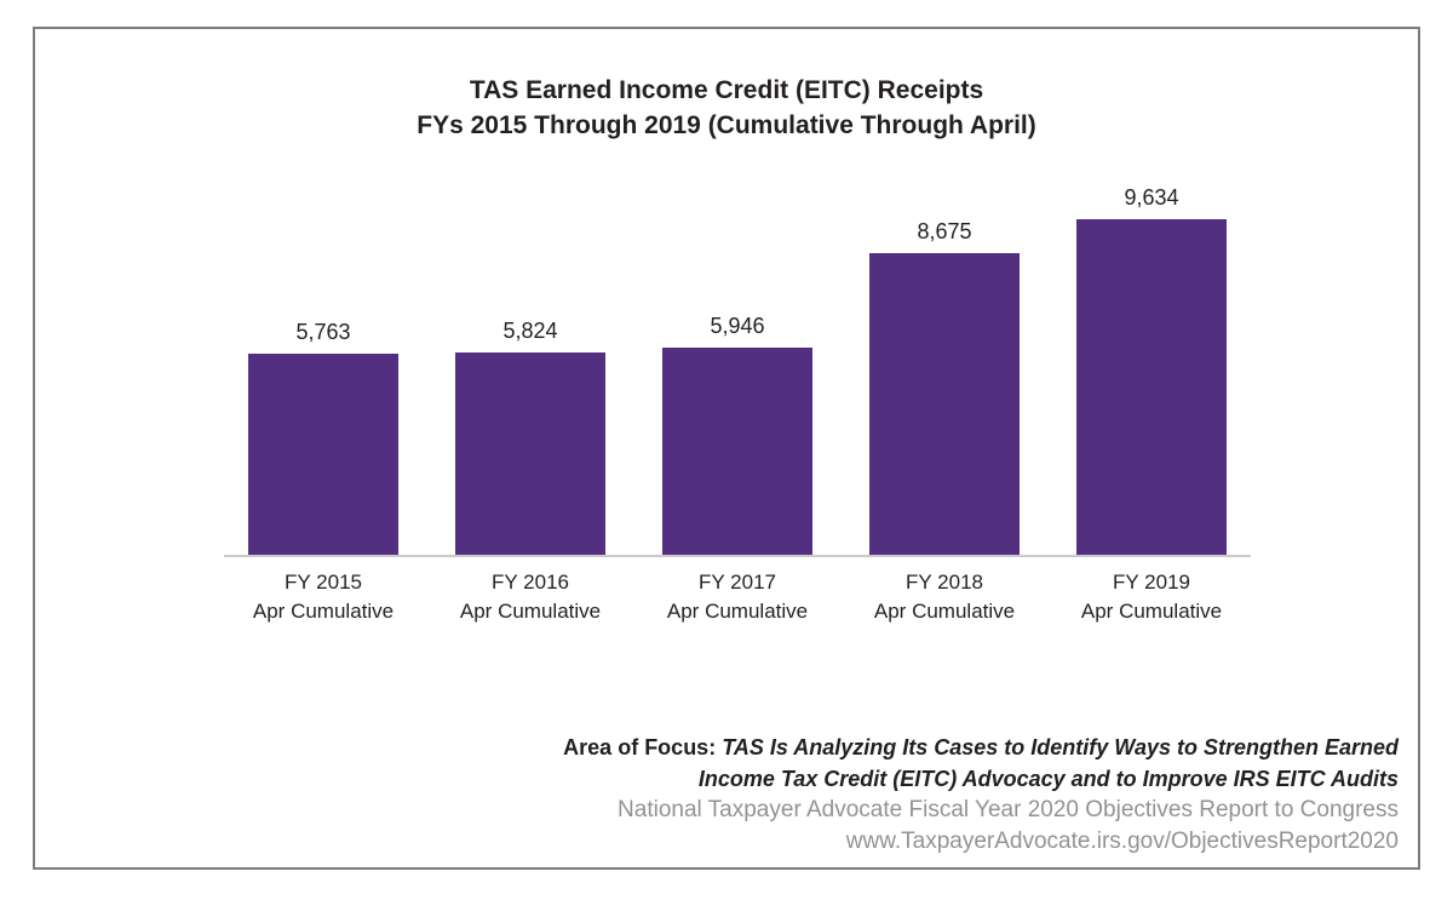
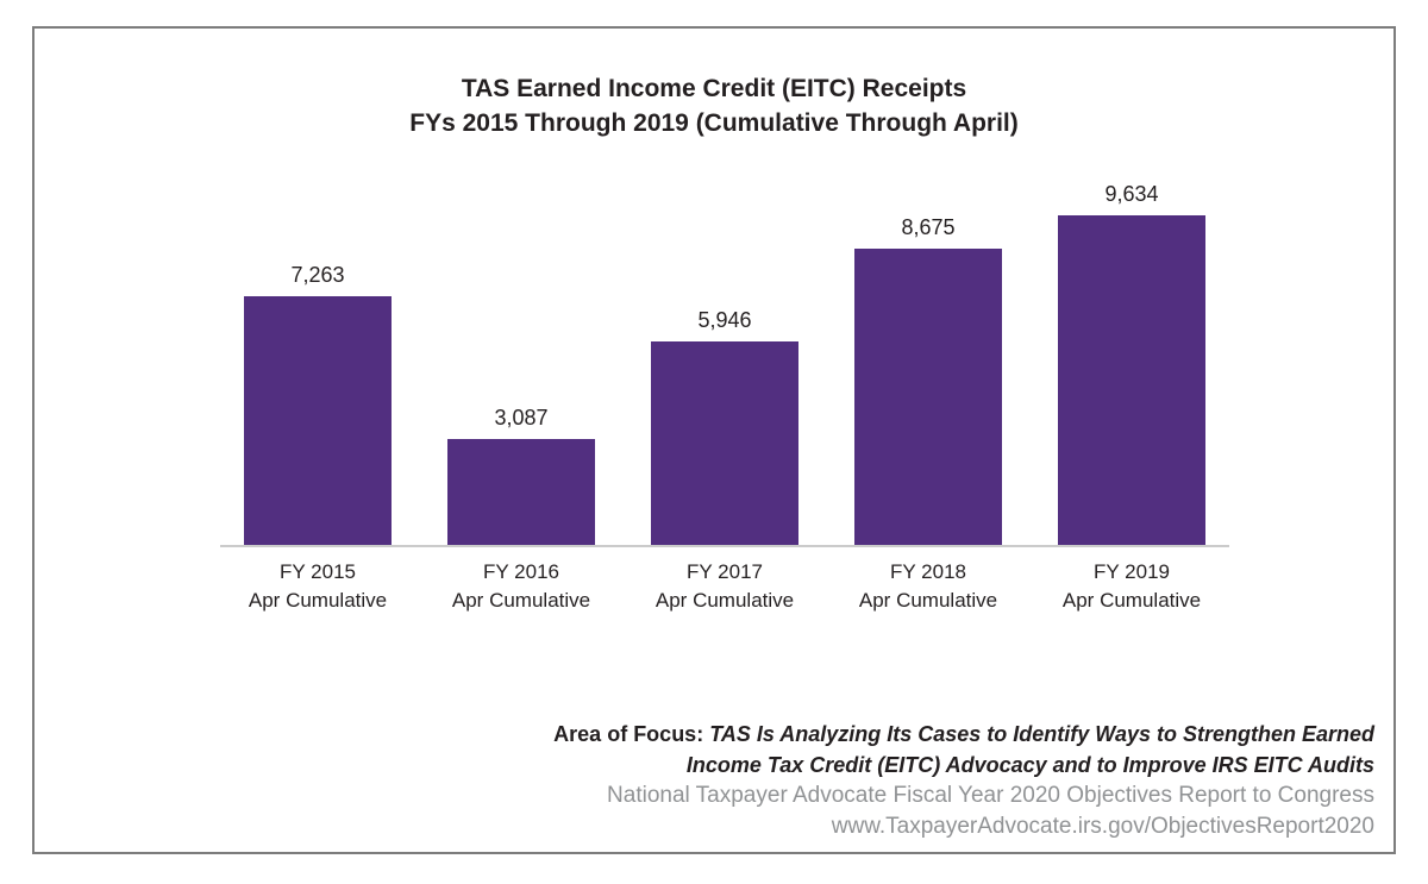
FY 2015: 5,763 -> 7,263
FY 2016: 5,824 -> 3,087
